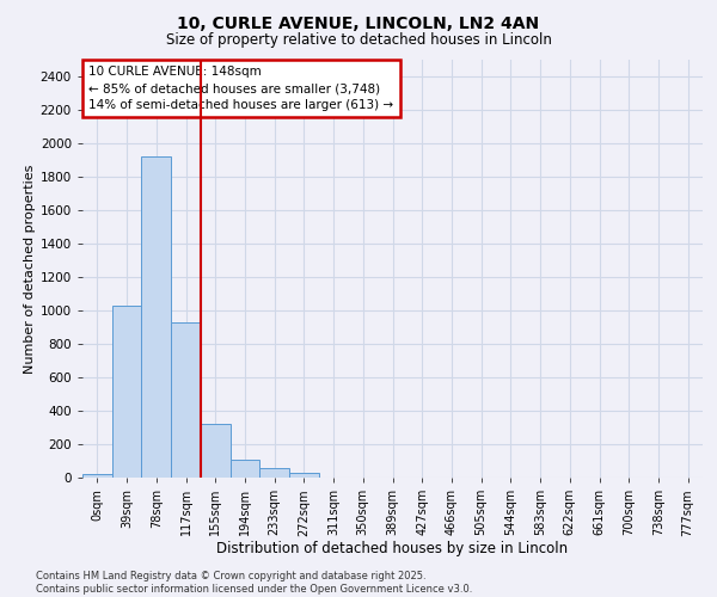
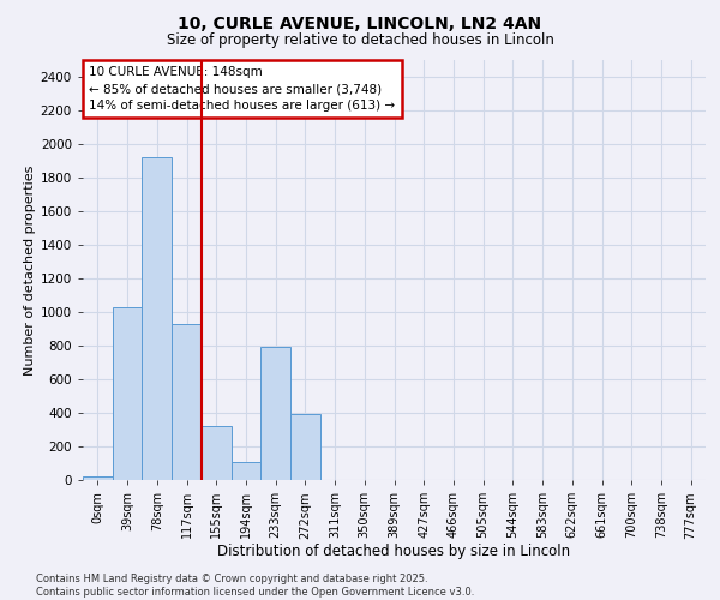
233sqm: 60 -> 790
272sqm: 30 -> 390
